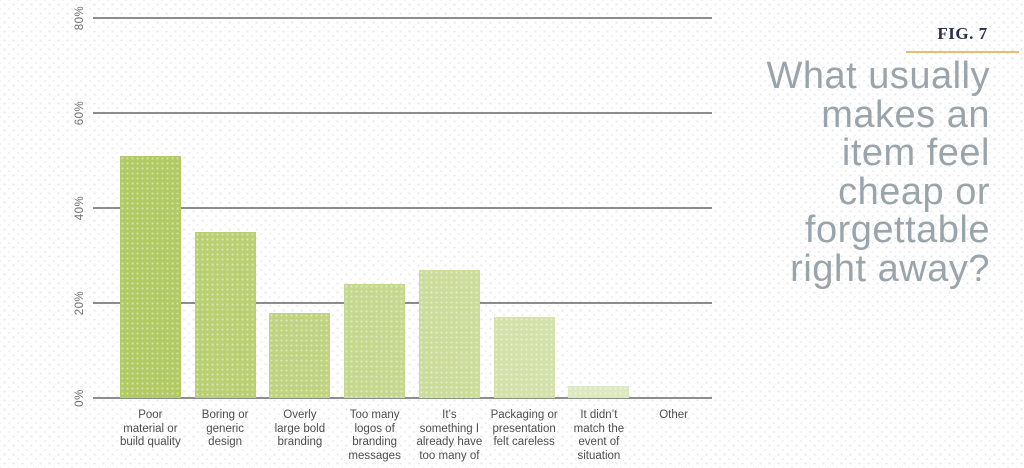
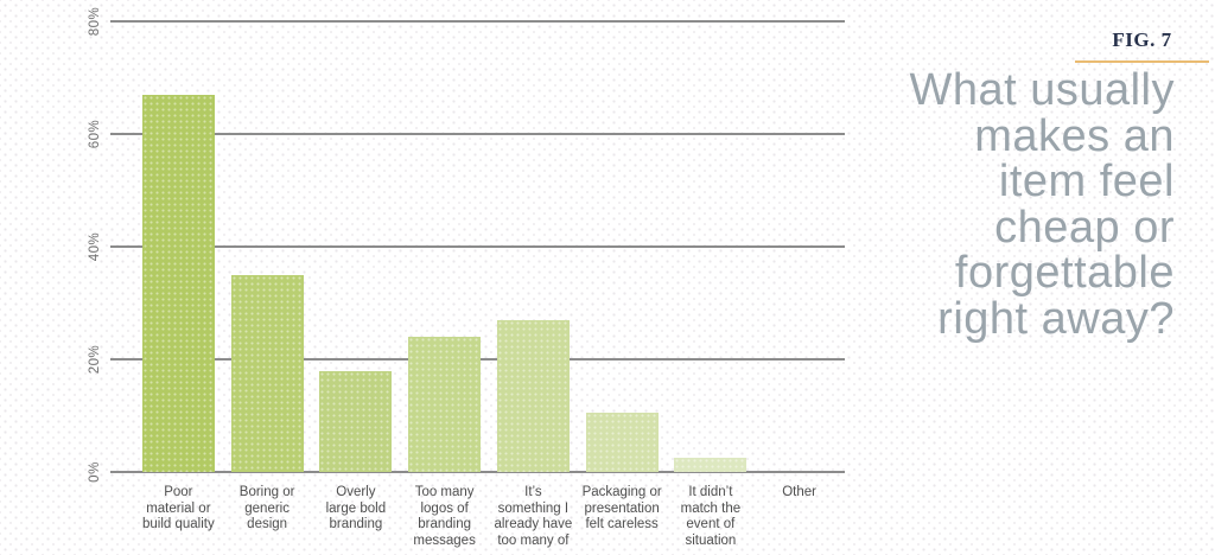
Poor material or build quality: 51% -> 67%
Packaging or presentation felt careless: 17% -> 10%
